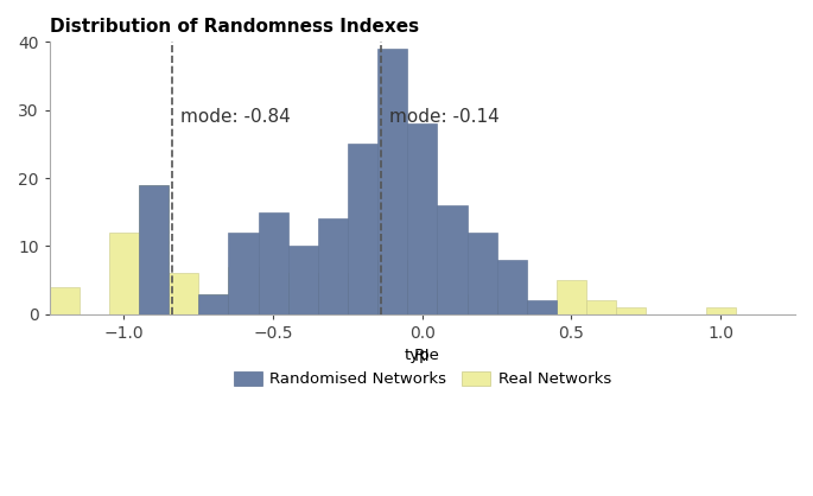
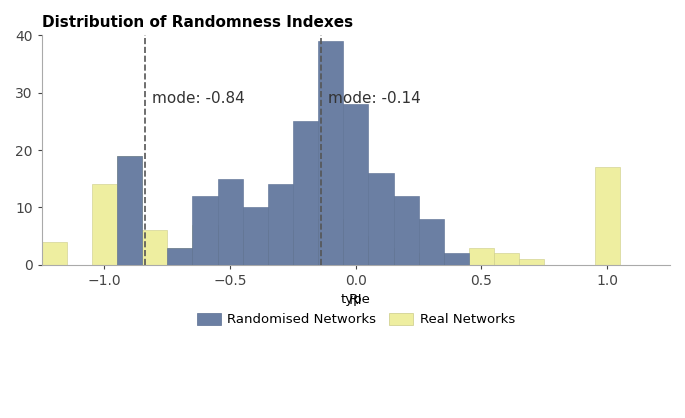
Real Networks/−1.0: 12 -> 14
Real Networks/0.5: 5 -> 3
Real Networks/1.0: 1 -> 17
